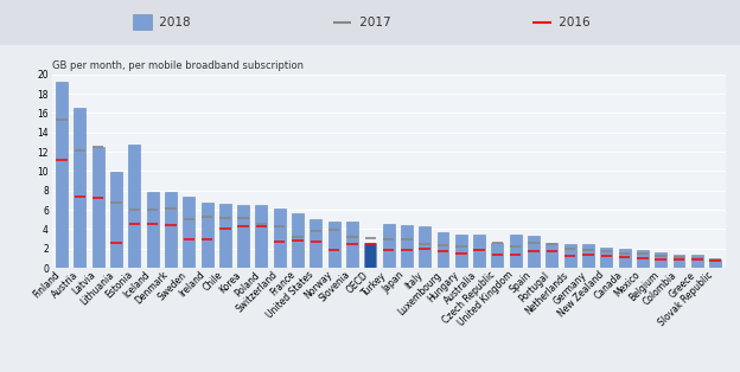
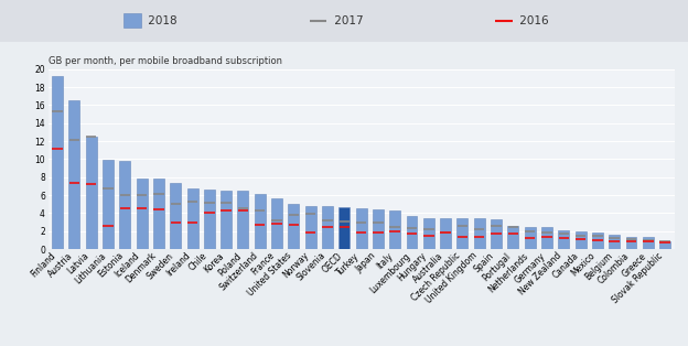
Estonia: 12.8 -> 9.8
OECD: 2.6 -> 4.7
Czech Republic: 2.6 -> 3.4
